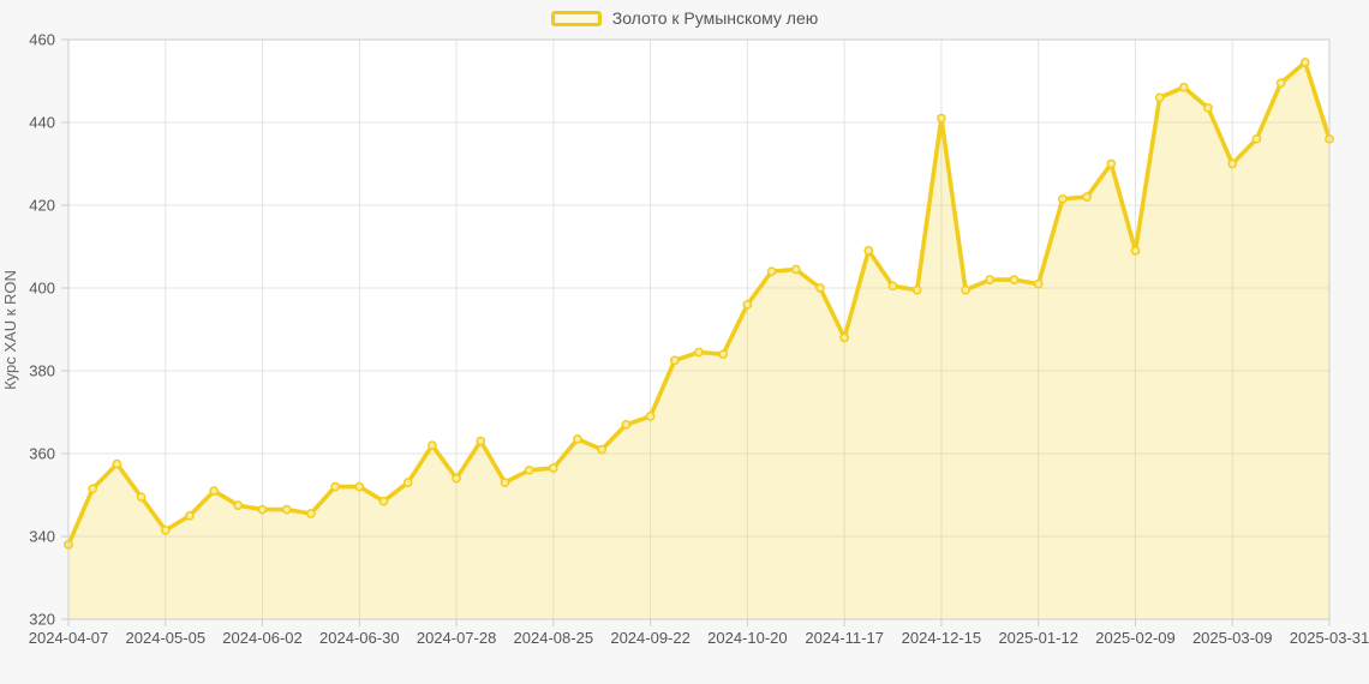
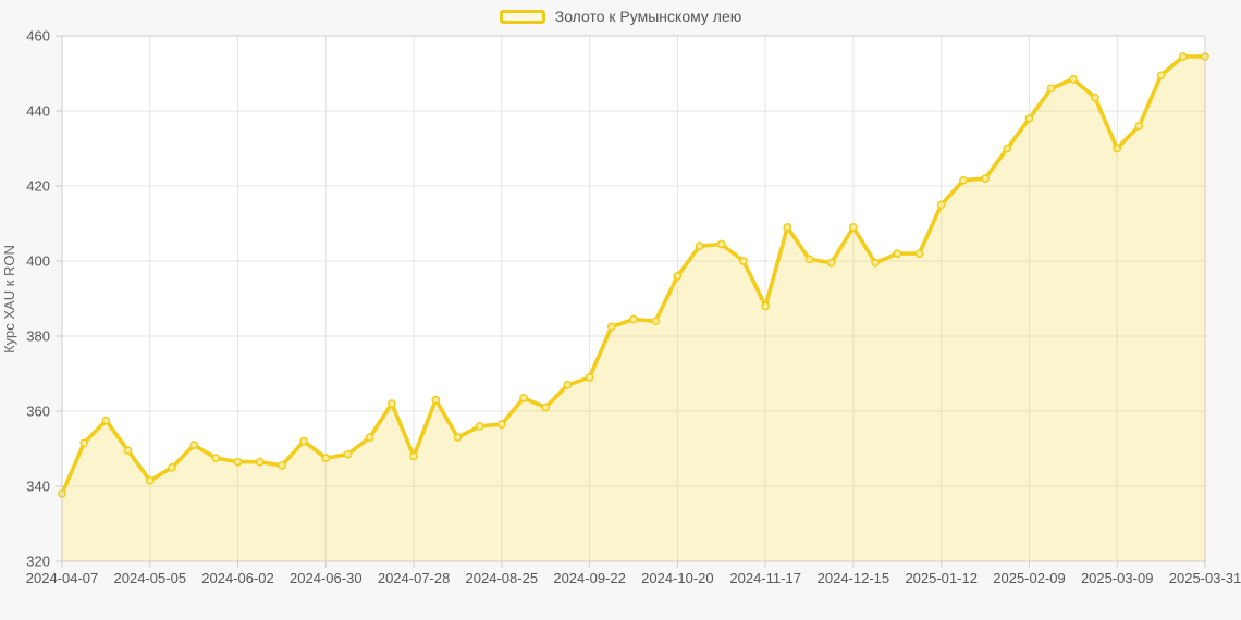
2024-06-30: 352 -> 348
2024-07-28: 354 -> 348
2024-12-15: 441 -> 409
2025-01-12: 401 -> 415
2025-02-09: 409 -> 438
2025-03-31: 436 -> 454
